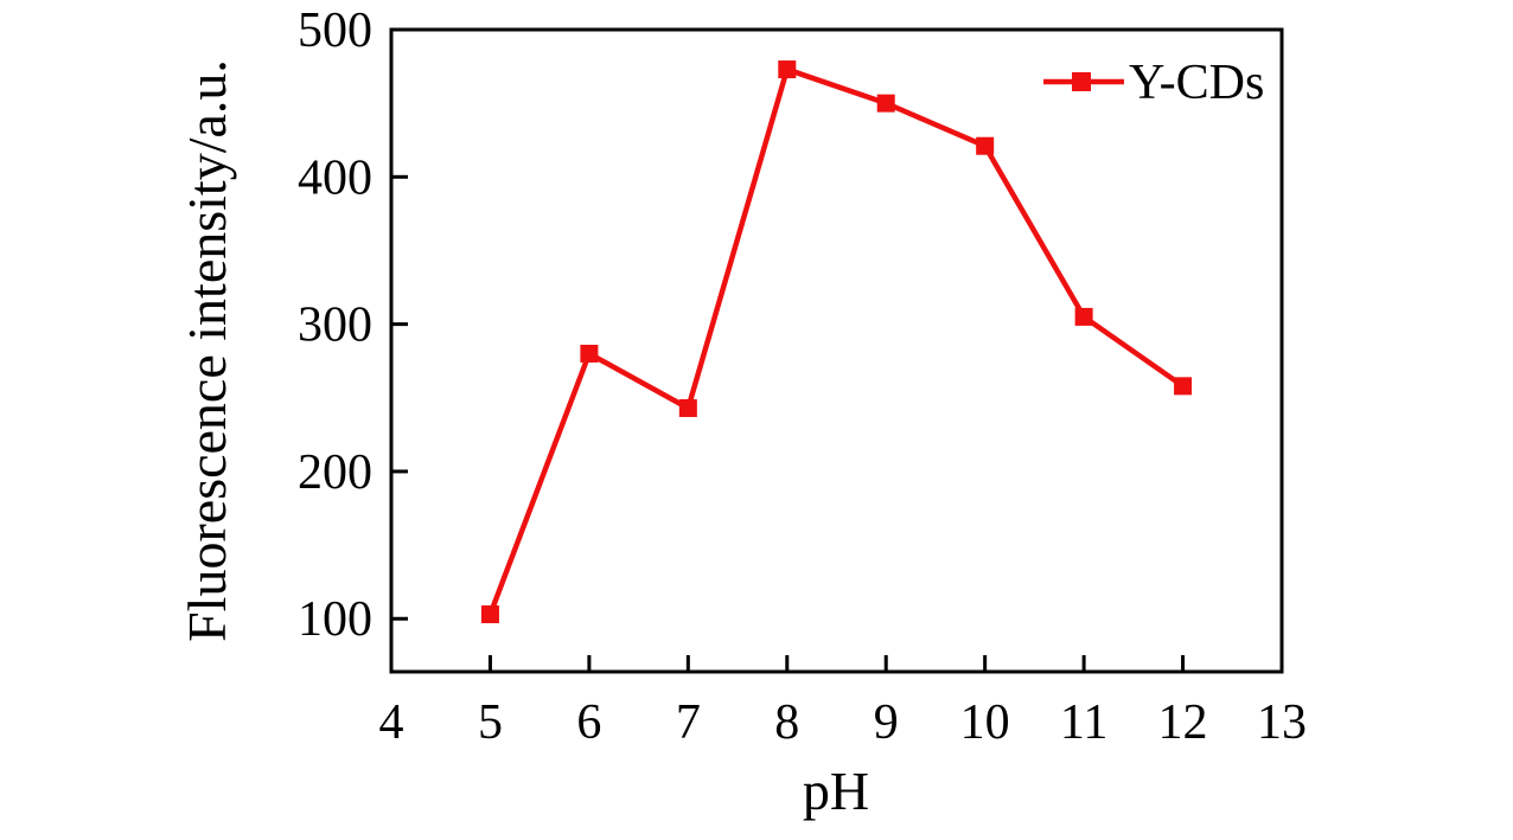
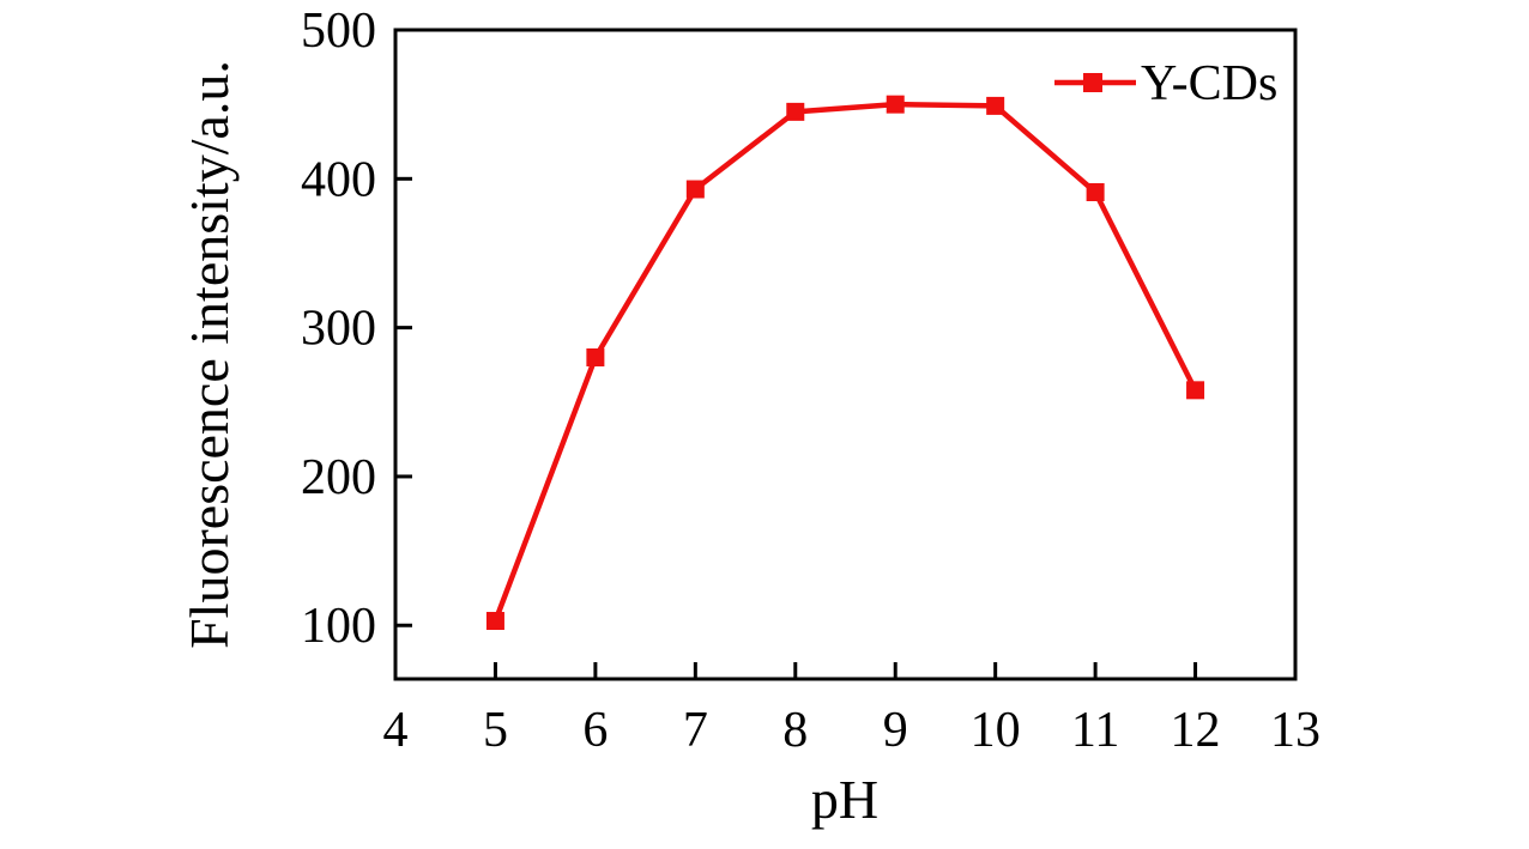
7: 243 -> 393
8: 473 -> 445
10: 421 -> 449
11: 305 -> 391
